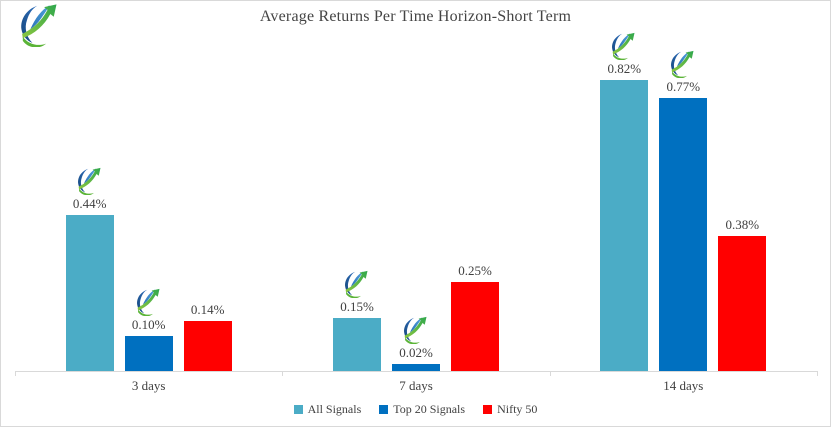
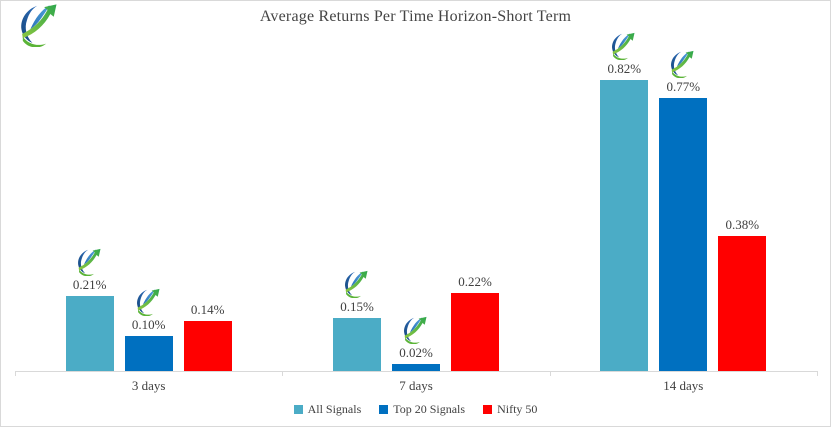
All Signals/3 days: 0.44% -> 0.21%
Nifty 50/7 days: 0.25% -> 0.22%
